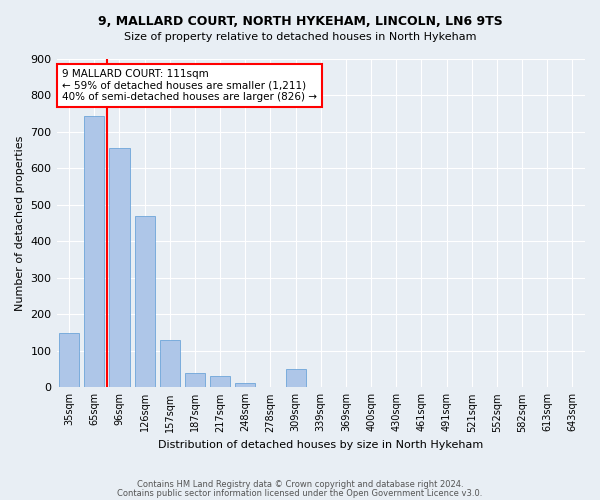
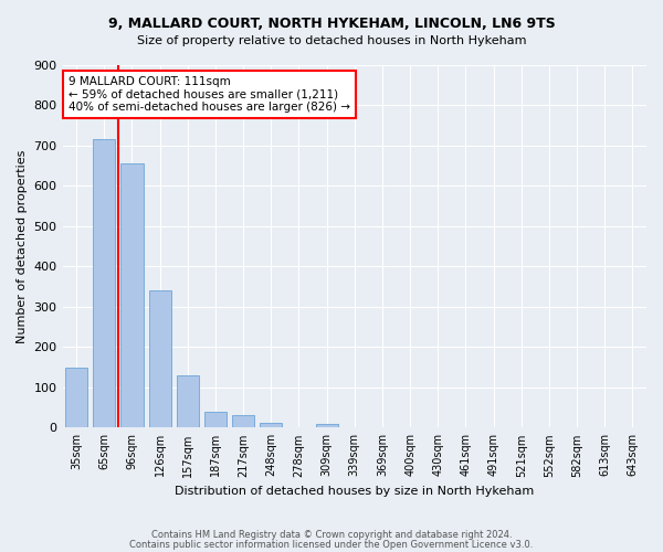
65sqm: 745 -> 715
126sqm: 470 -> 340
309sqm: 50 -> 10
